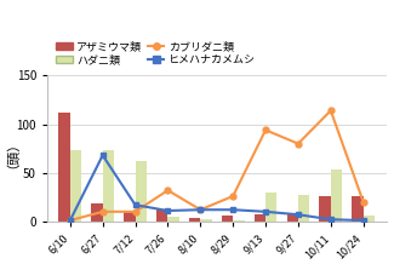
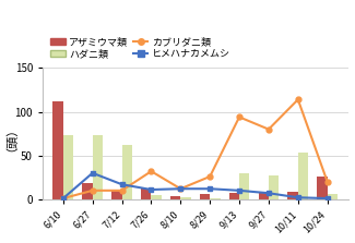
ヒメハナカメムシ/6/27: 68 -> 30
アザミウマ類/10/11: 26 -> 8
